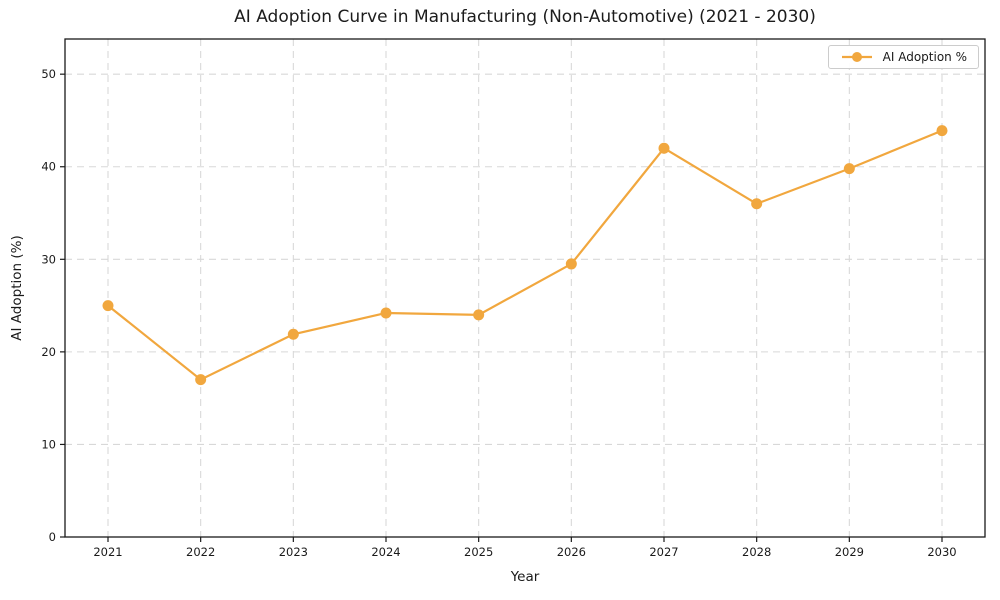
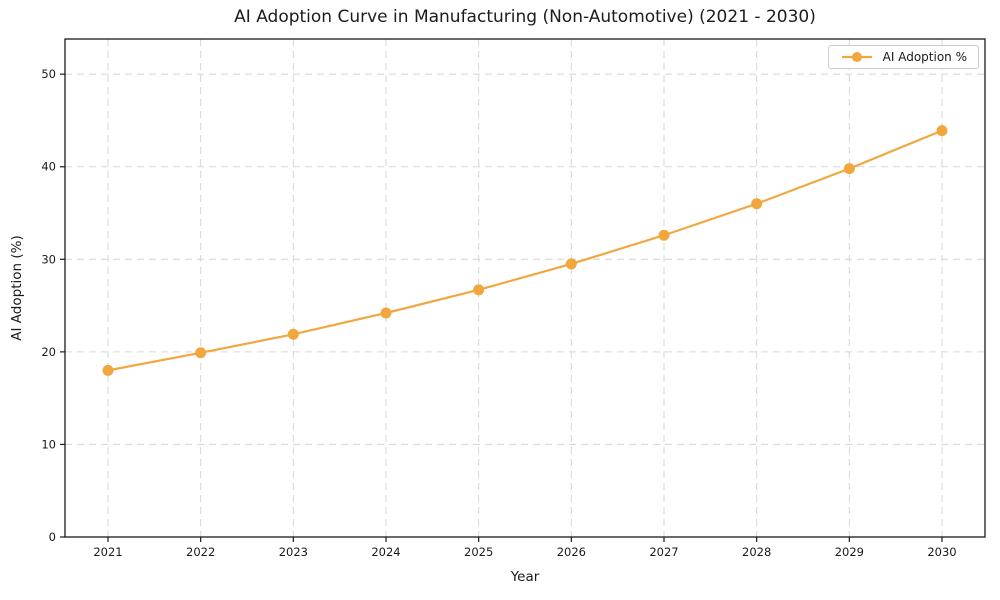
2021: 25 -> 18
2022: 17 -> 20
2025: 24 -> 27
2027: 42 -> 33
